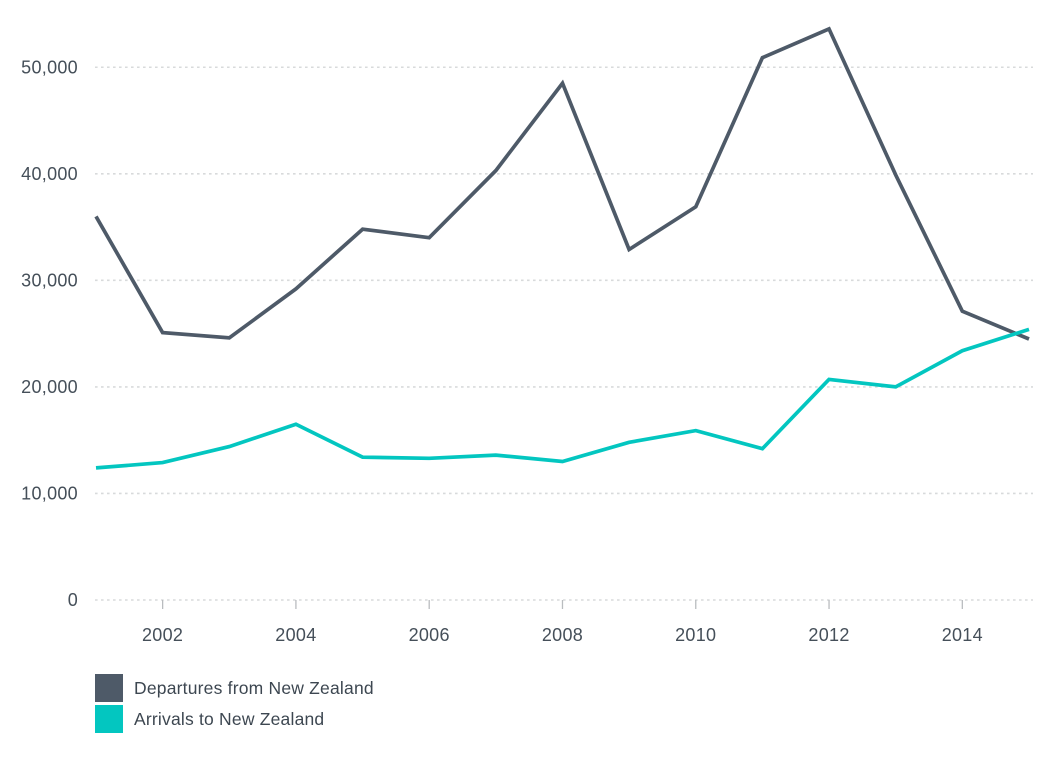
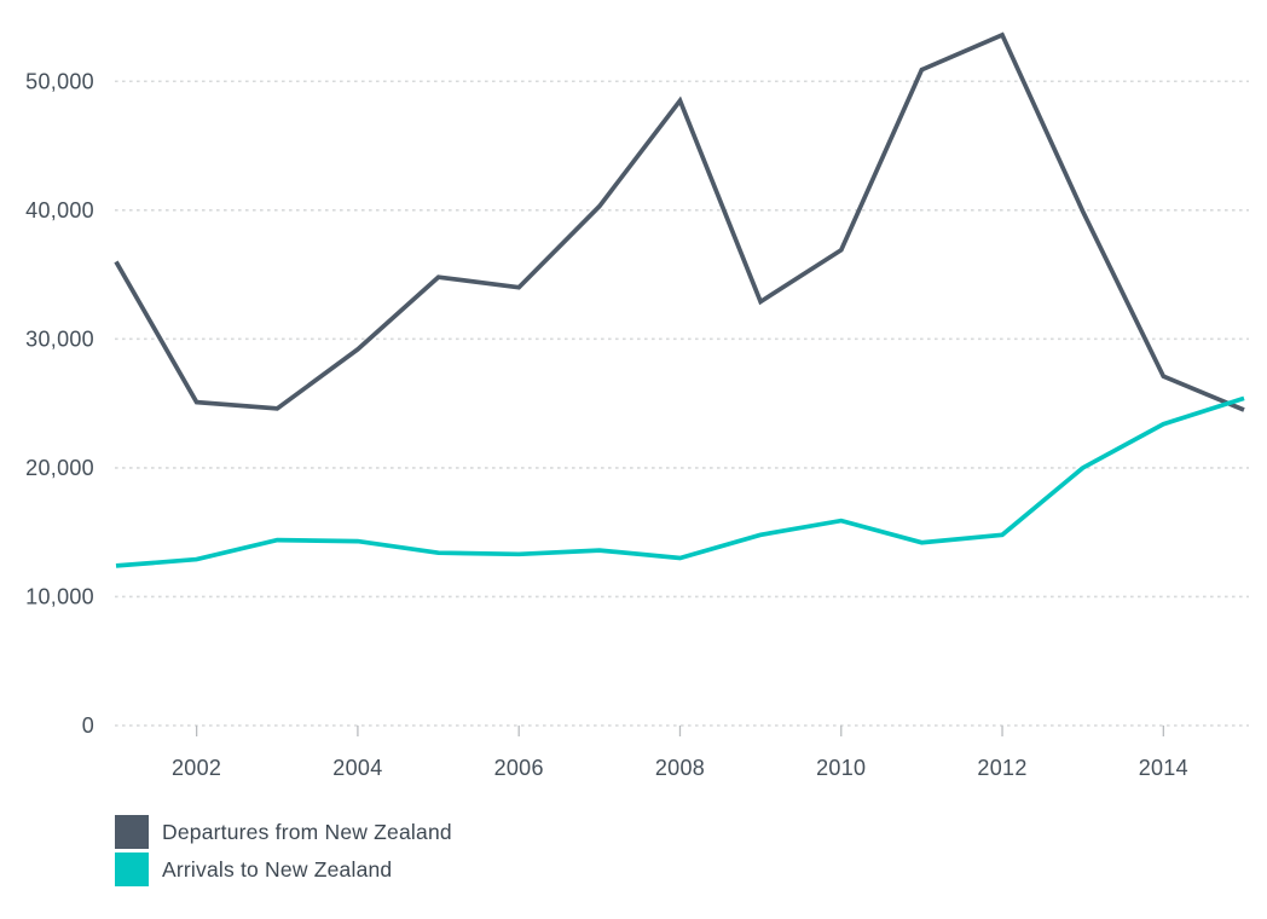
Arrivals to New Zealand/2004: 16500 -> 14300
Arrivals to New Zealand/2012: 20700 -> 14800
